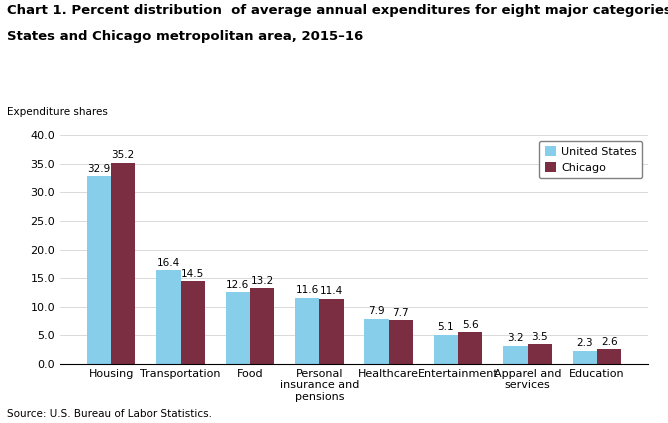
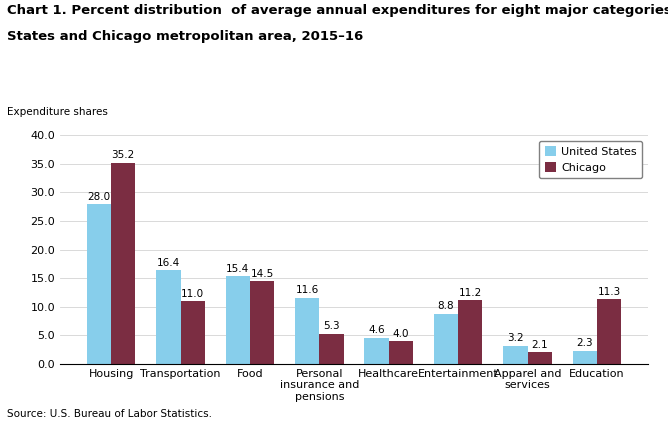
United States/Housing: 32.9 -> 28.0
Chicago/Transportation: 14.5 -> 11.0
United States/Food: 12.6 -> 15.4
Chicago/Food: 13.2 -> 14.5
Chicago/Personal insurance and pensions: 11.4 -> 5.3
United States/Healthcare: 7.9 -> 4.6
Chicago/Healthcare: 7.7 -> 4.0
United States/Entertainment: 5.1 -> 8.8
Chicago/Entertainment: 5.6 -> 11.2
Chicago/Apparel and services: 3.5 -> 2.1
Chicago/Education: 2.6 -> 11.3
